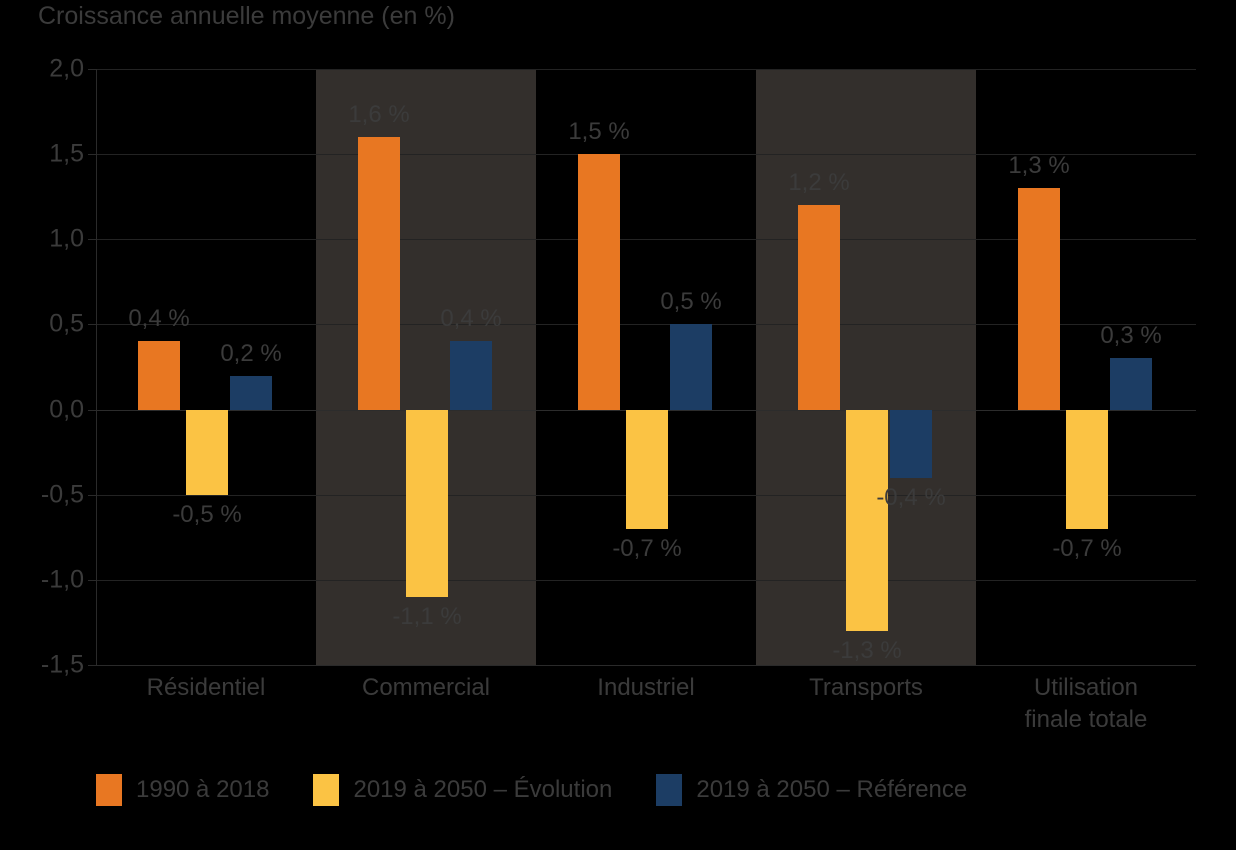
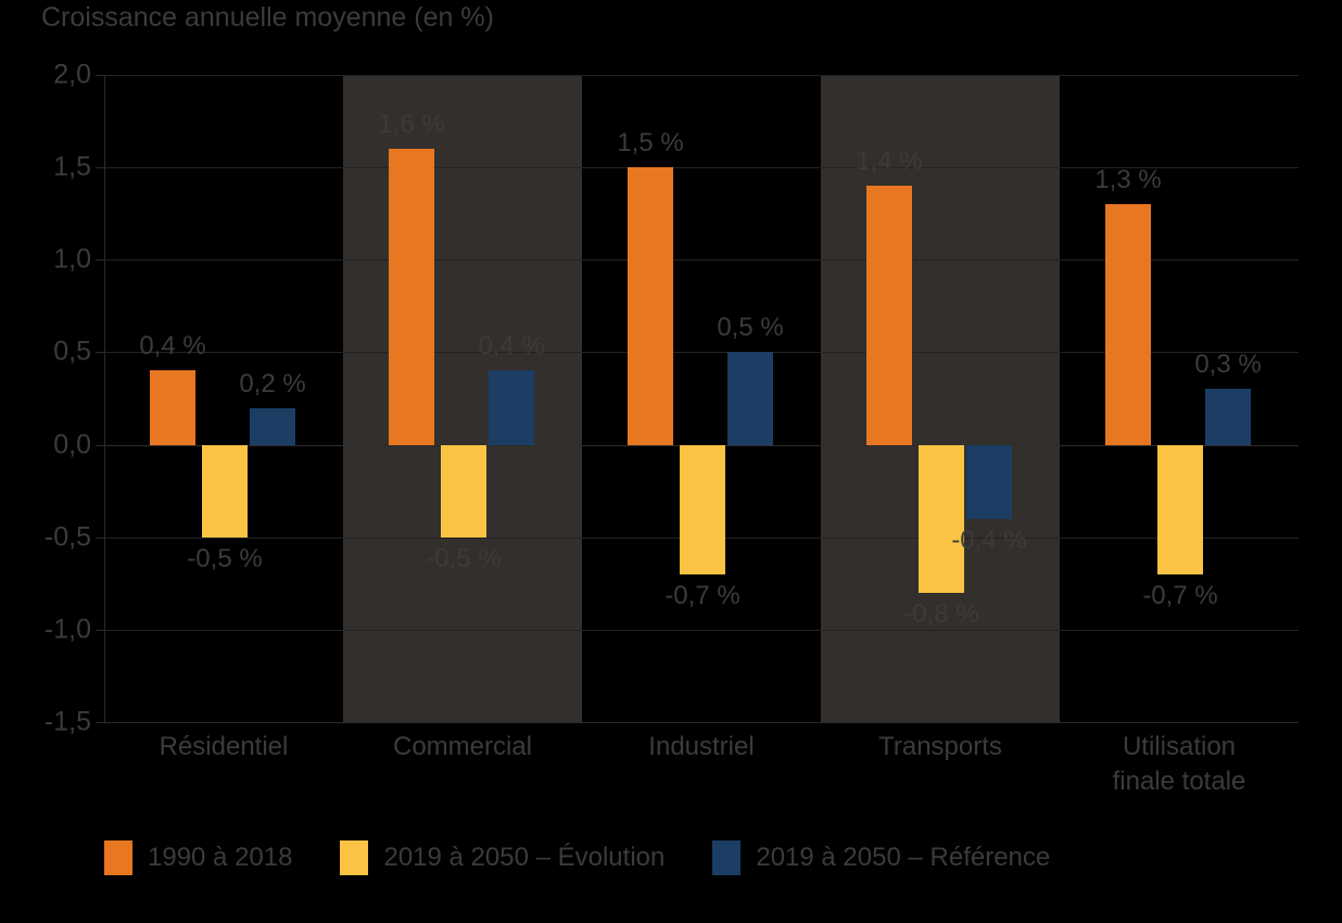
2019 à 2050 – Évolution/Commercial: -1,1 -> -0,5
1990 à 2018/Transports: 1,2 -> 1,4
2019 à 2050 – Évolution/Transports: -1,3 -> -0,8
